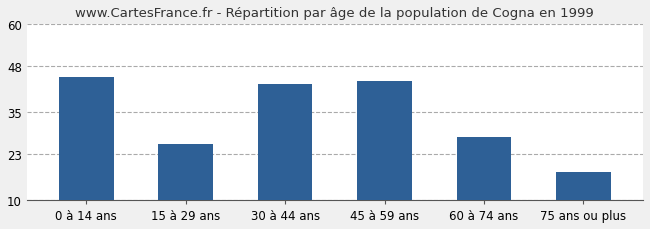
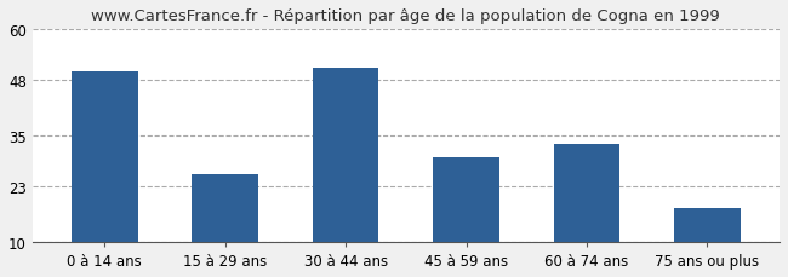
0 à 14 ans: 45 -> 50
30 à 44 ans: 43 -> 51
45 à 59 ans: 44 -> 30
60 à 74 ans: 28 -> 33
